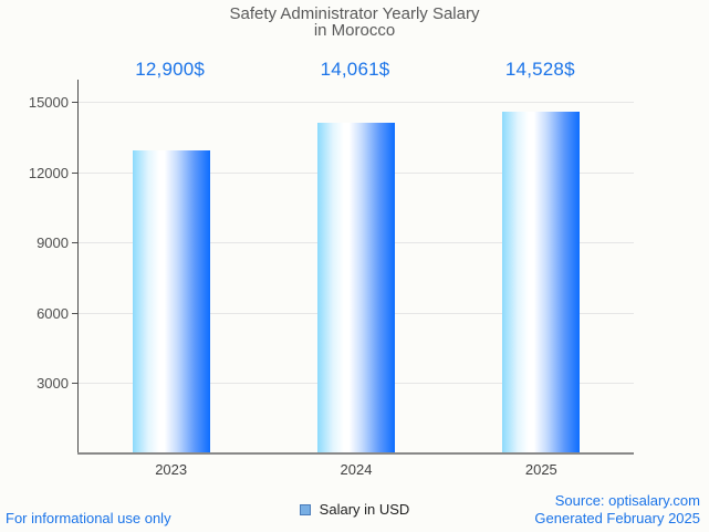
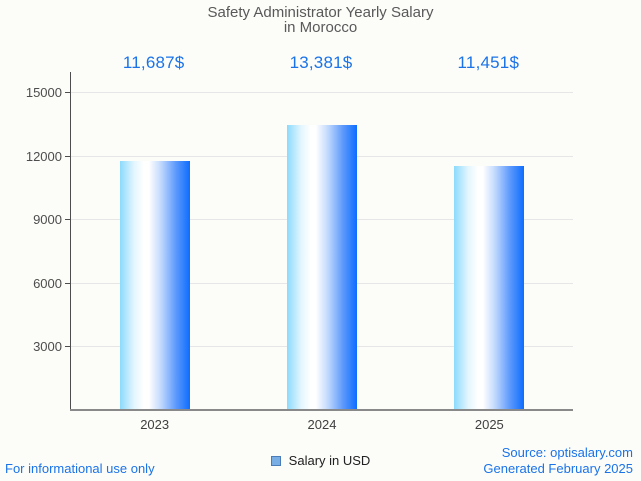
2023: 12,900 -> 11,687
2024: 14,061 -> 13,381
2025: 14,528 -> 11,451
